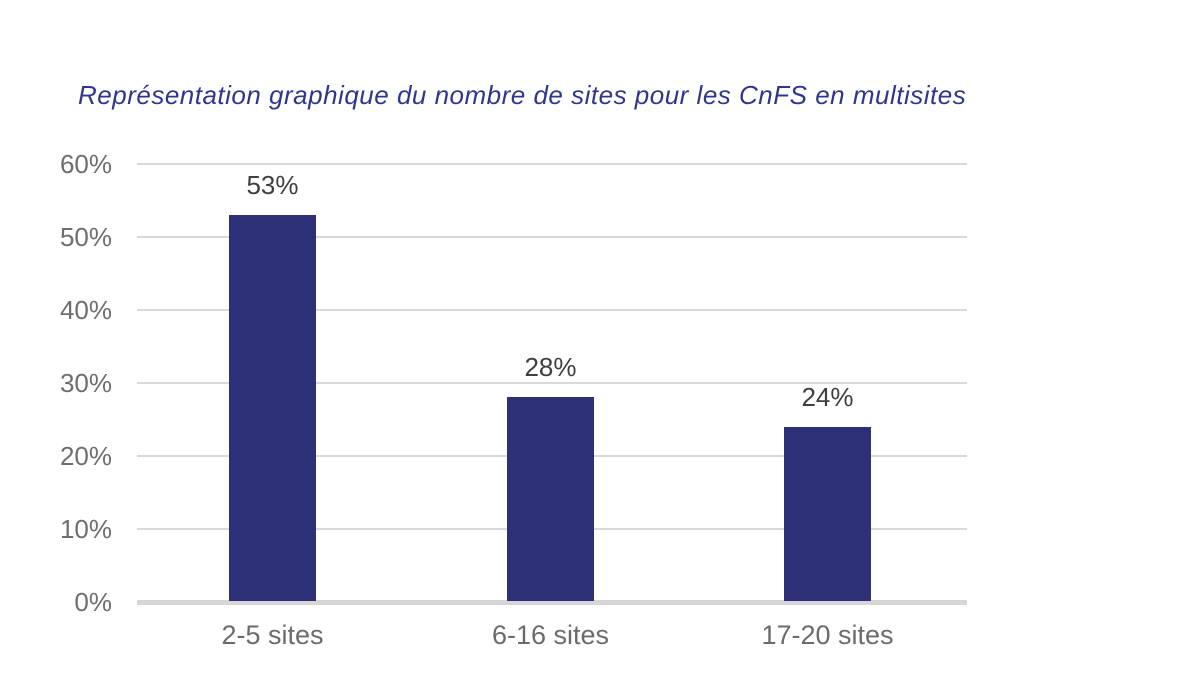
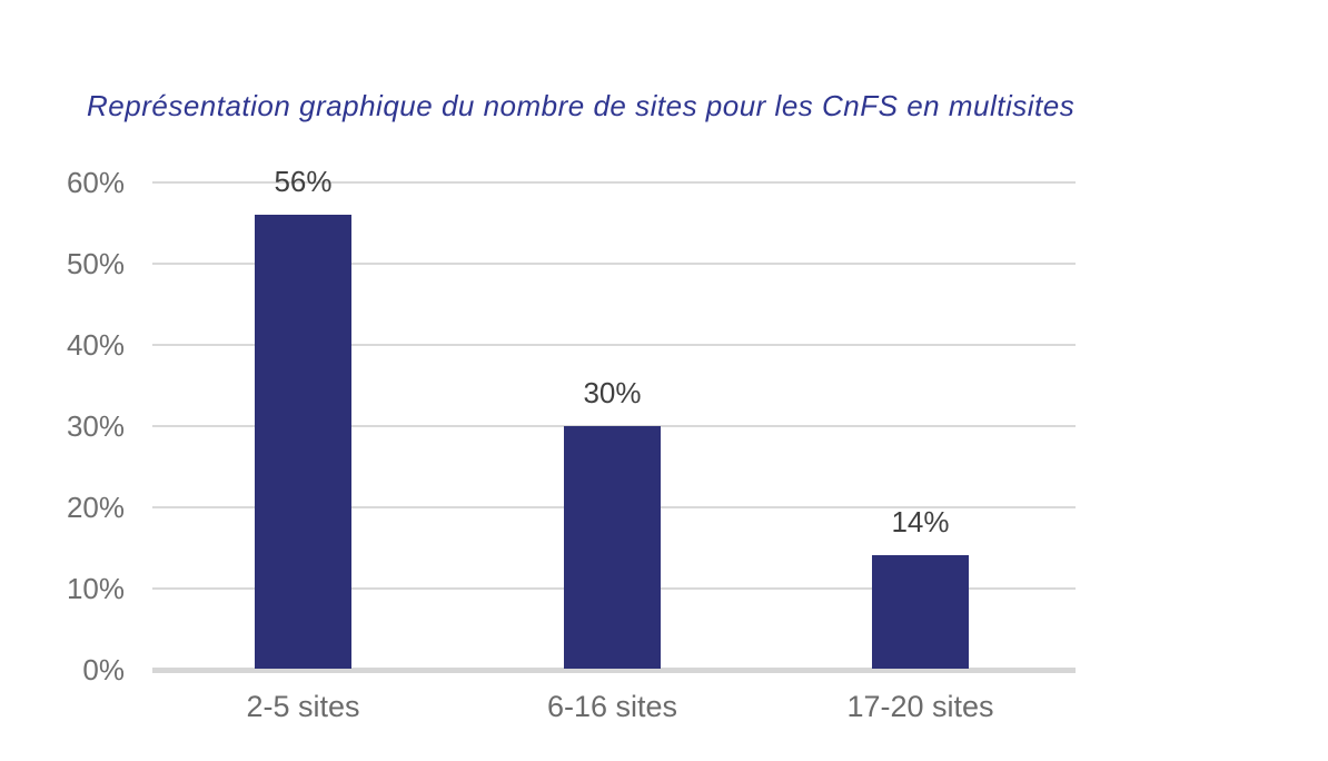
2-5 sites: 53% -> 56%
6-16 sites: 28% -> 30%
17-20 sites: 24% -> 14%
